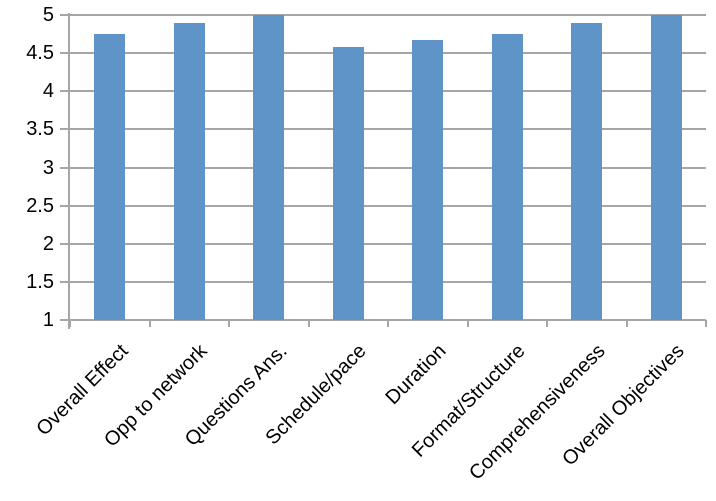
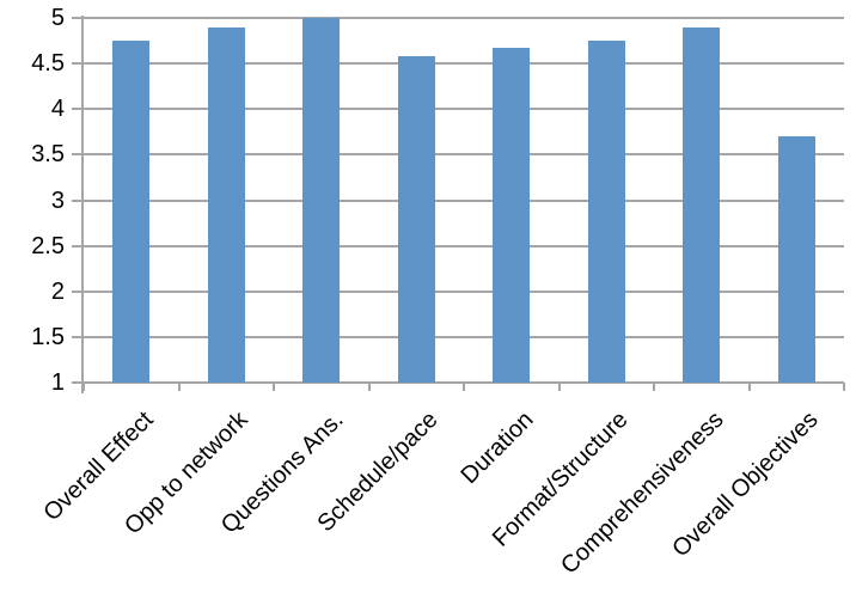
Overall Objectives: 5.0 -> 3.7
